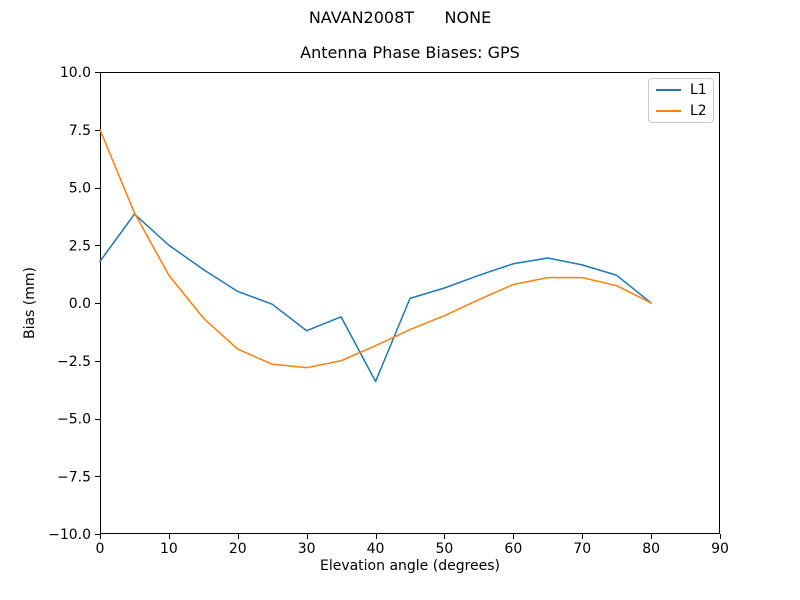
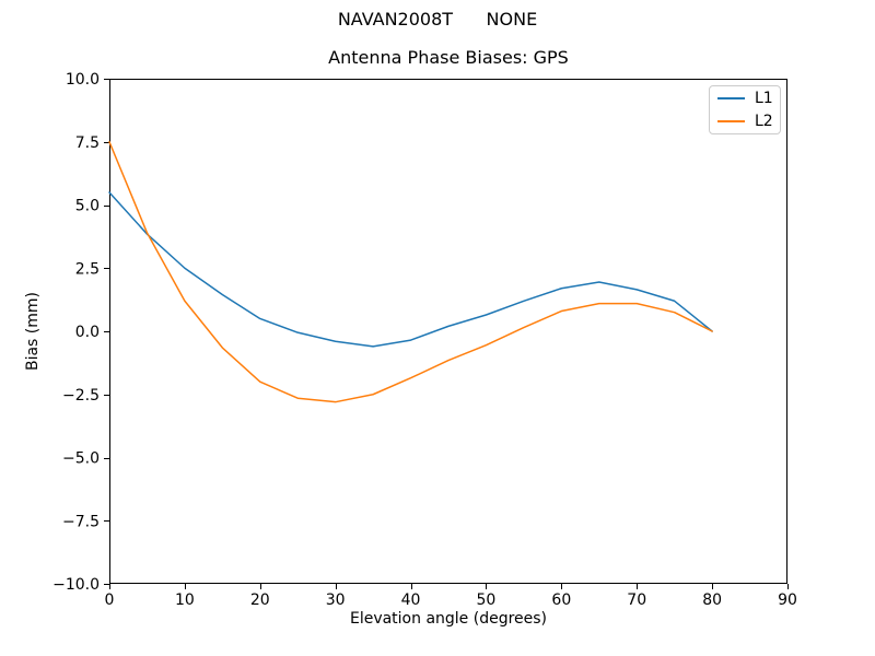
L1/0: 1.8 -> 5.5
L1/30: -1.2 -> -0.4
L1/40: -3.4 -> -0.3
